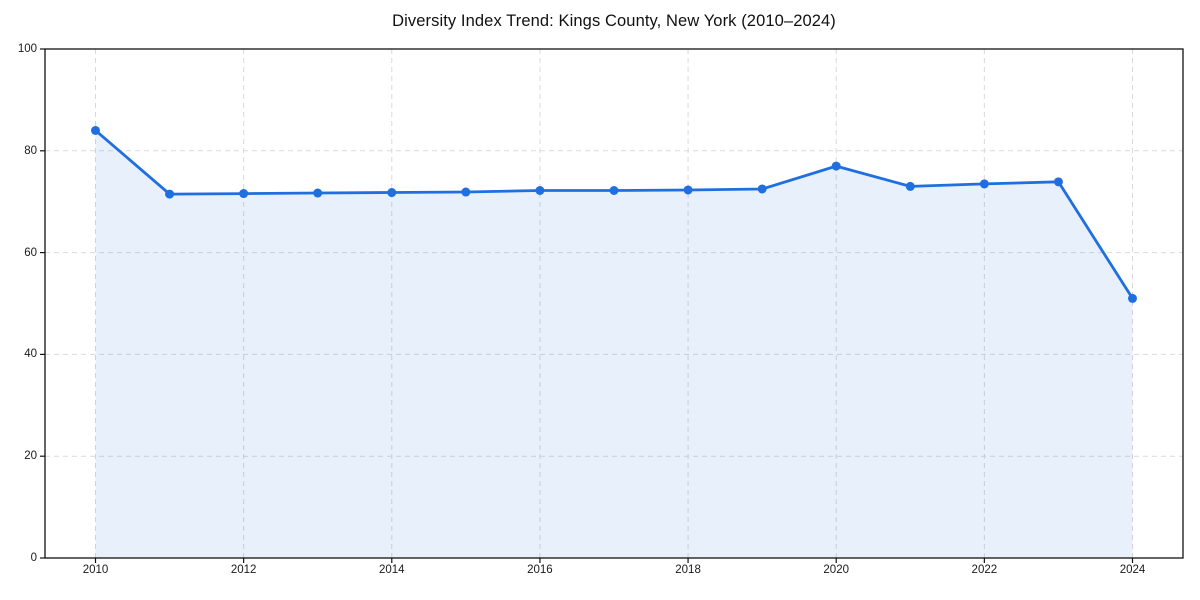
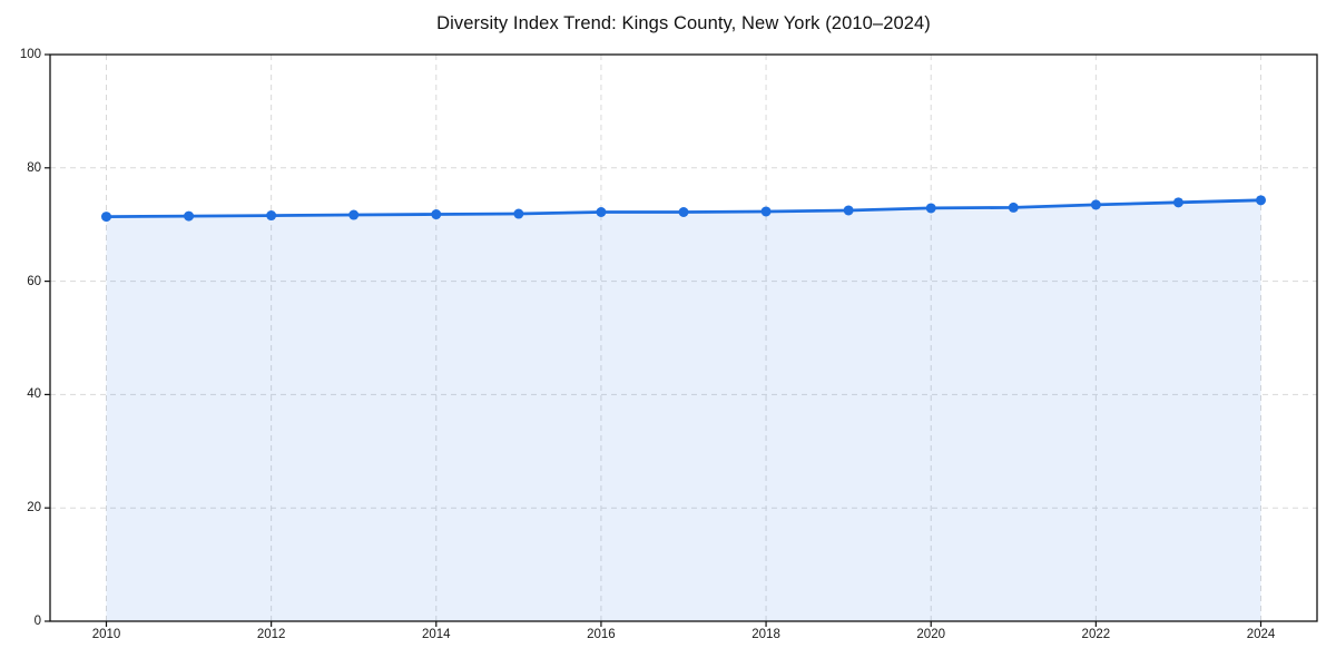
2010: 84 -> 71
2020: 77 -> 73
2024: 51 -> 74
